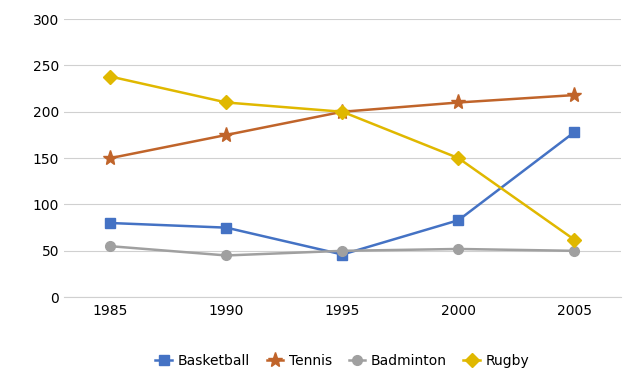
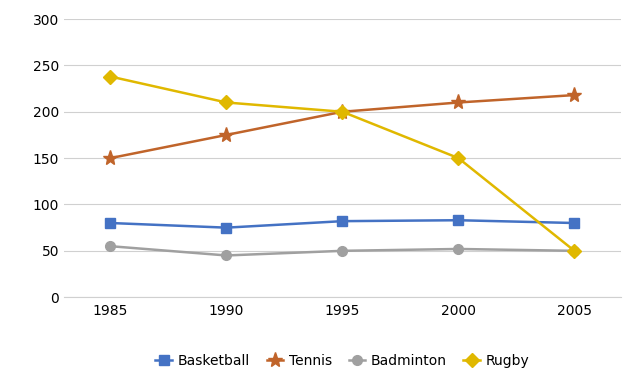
Basketball/1995: 46 -> 82
Basketball/2005: 178 -> 80
Rugby/2005: 62 -> 50
